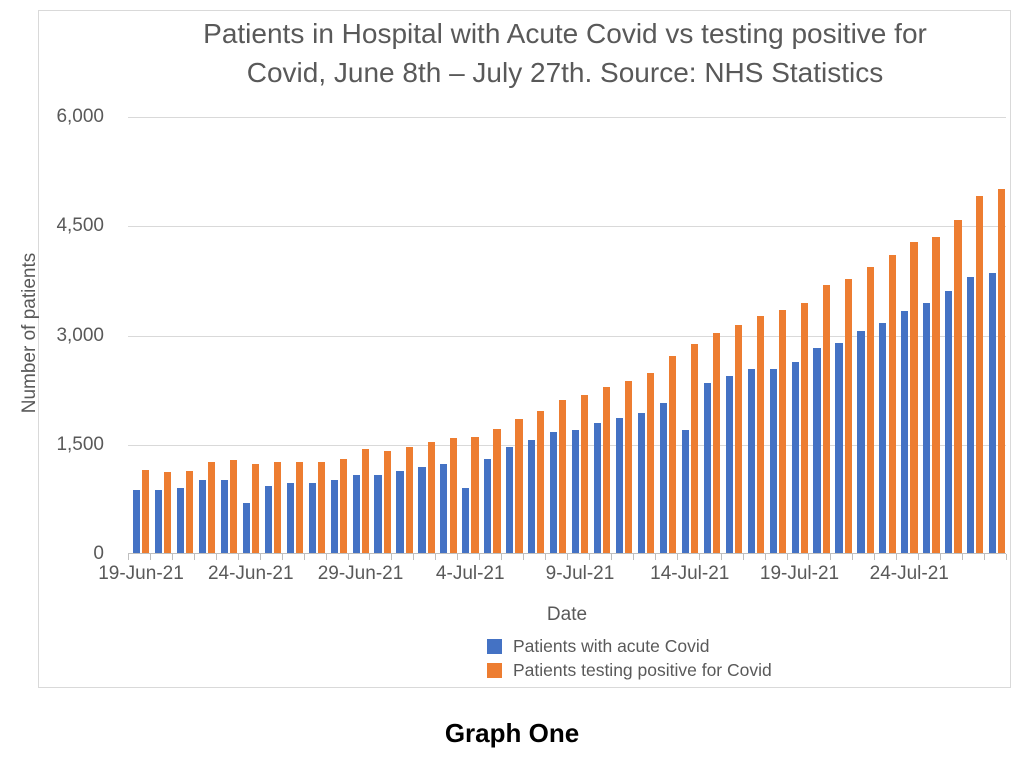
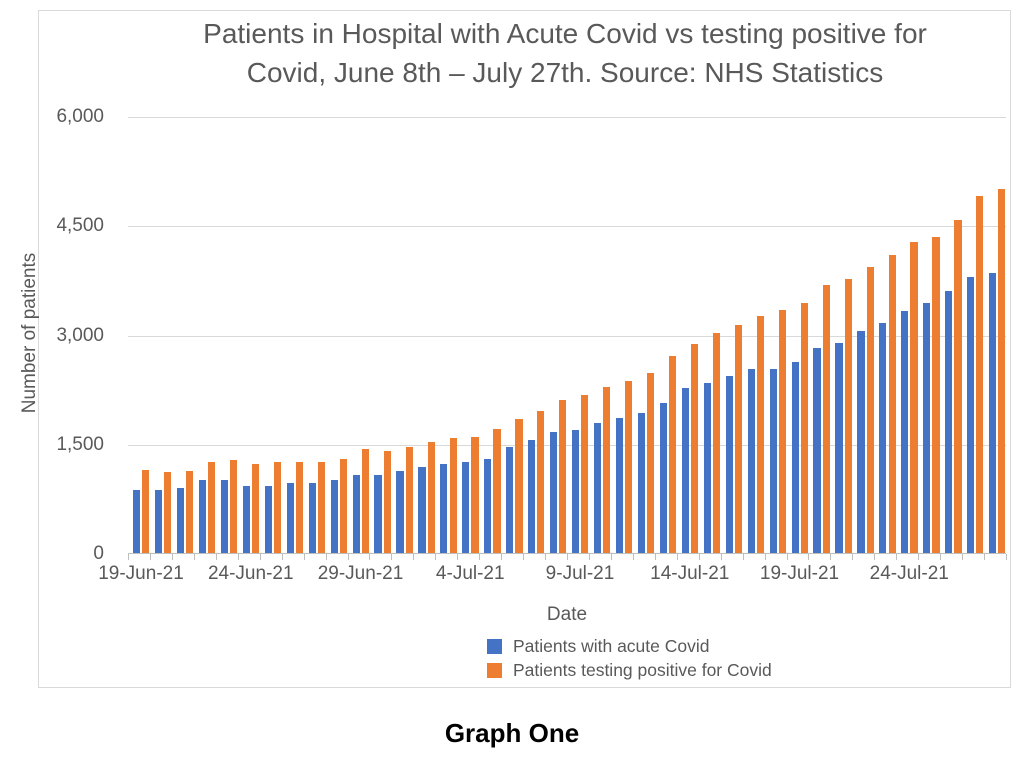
Patients with acute Covid/24-Jun-21: 700 -> 900
Patients with acute Covid/4-Jul-21: 900 -> 1300
Patients with acute Covid/14-Jul-21: 1700 -> 2300
